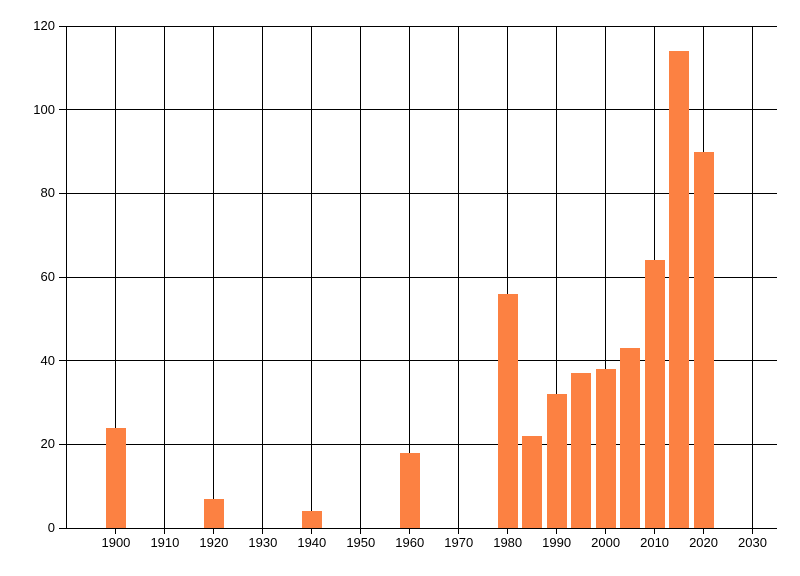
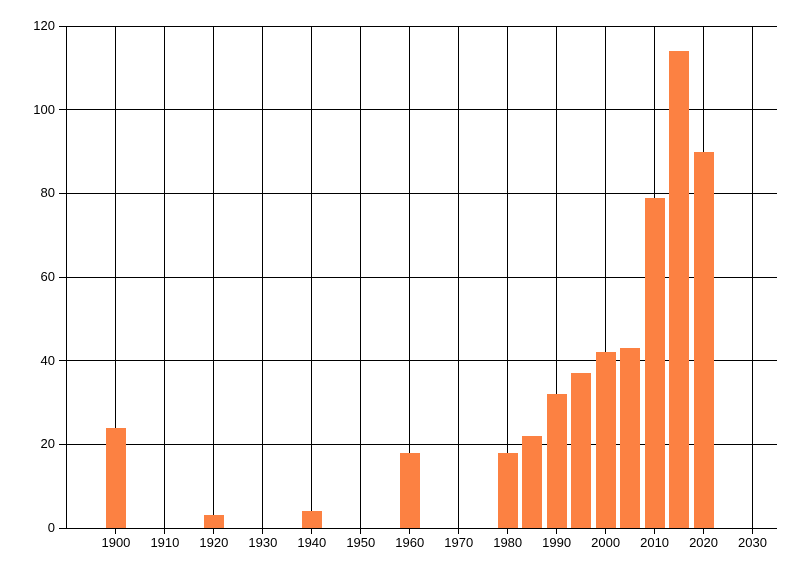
1920: 7 -> 3
1980: 56 -> 18
2000: 38 -> 42
2010: 64 -> 79
